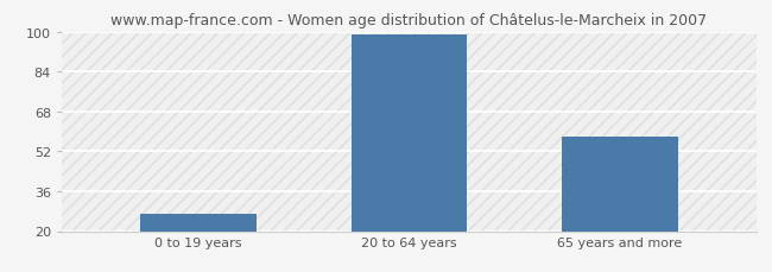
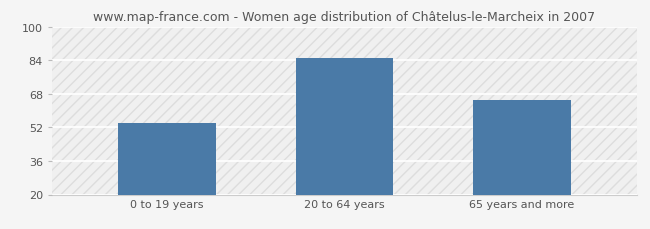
0 to 19 years: 27 -> 54
20 to 64 years: 99 -> 85
65 years and more: 58 -> 65
